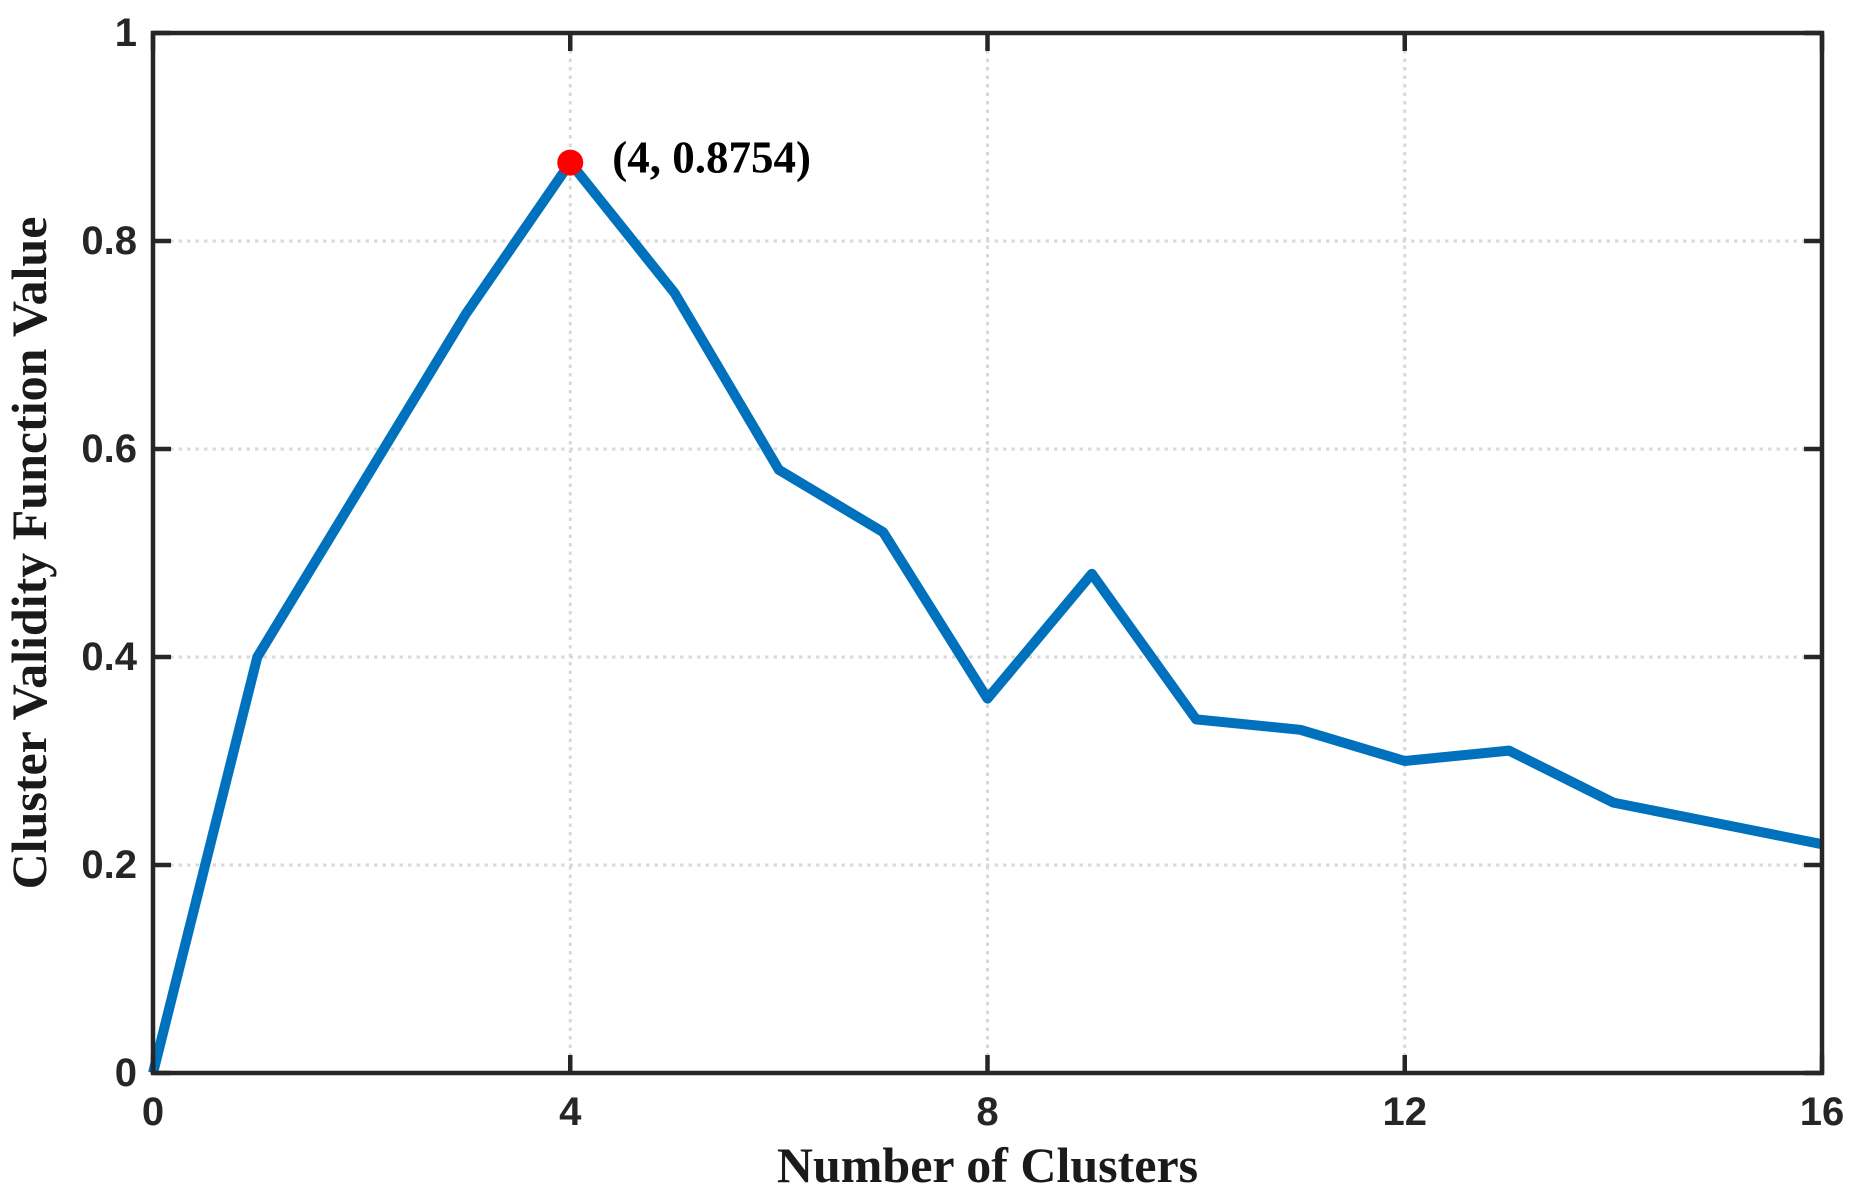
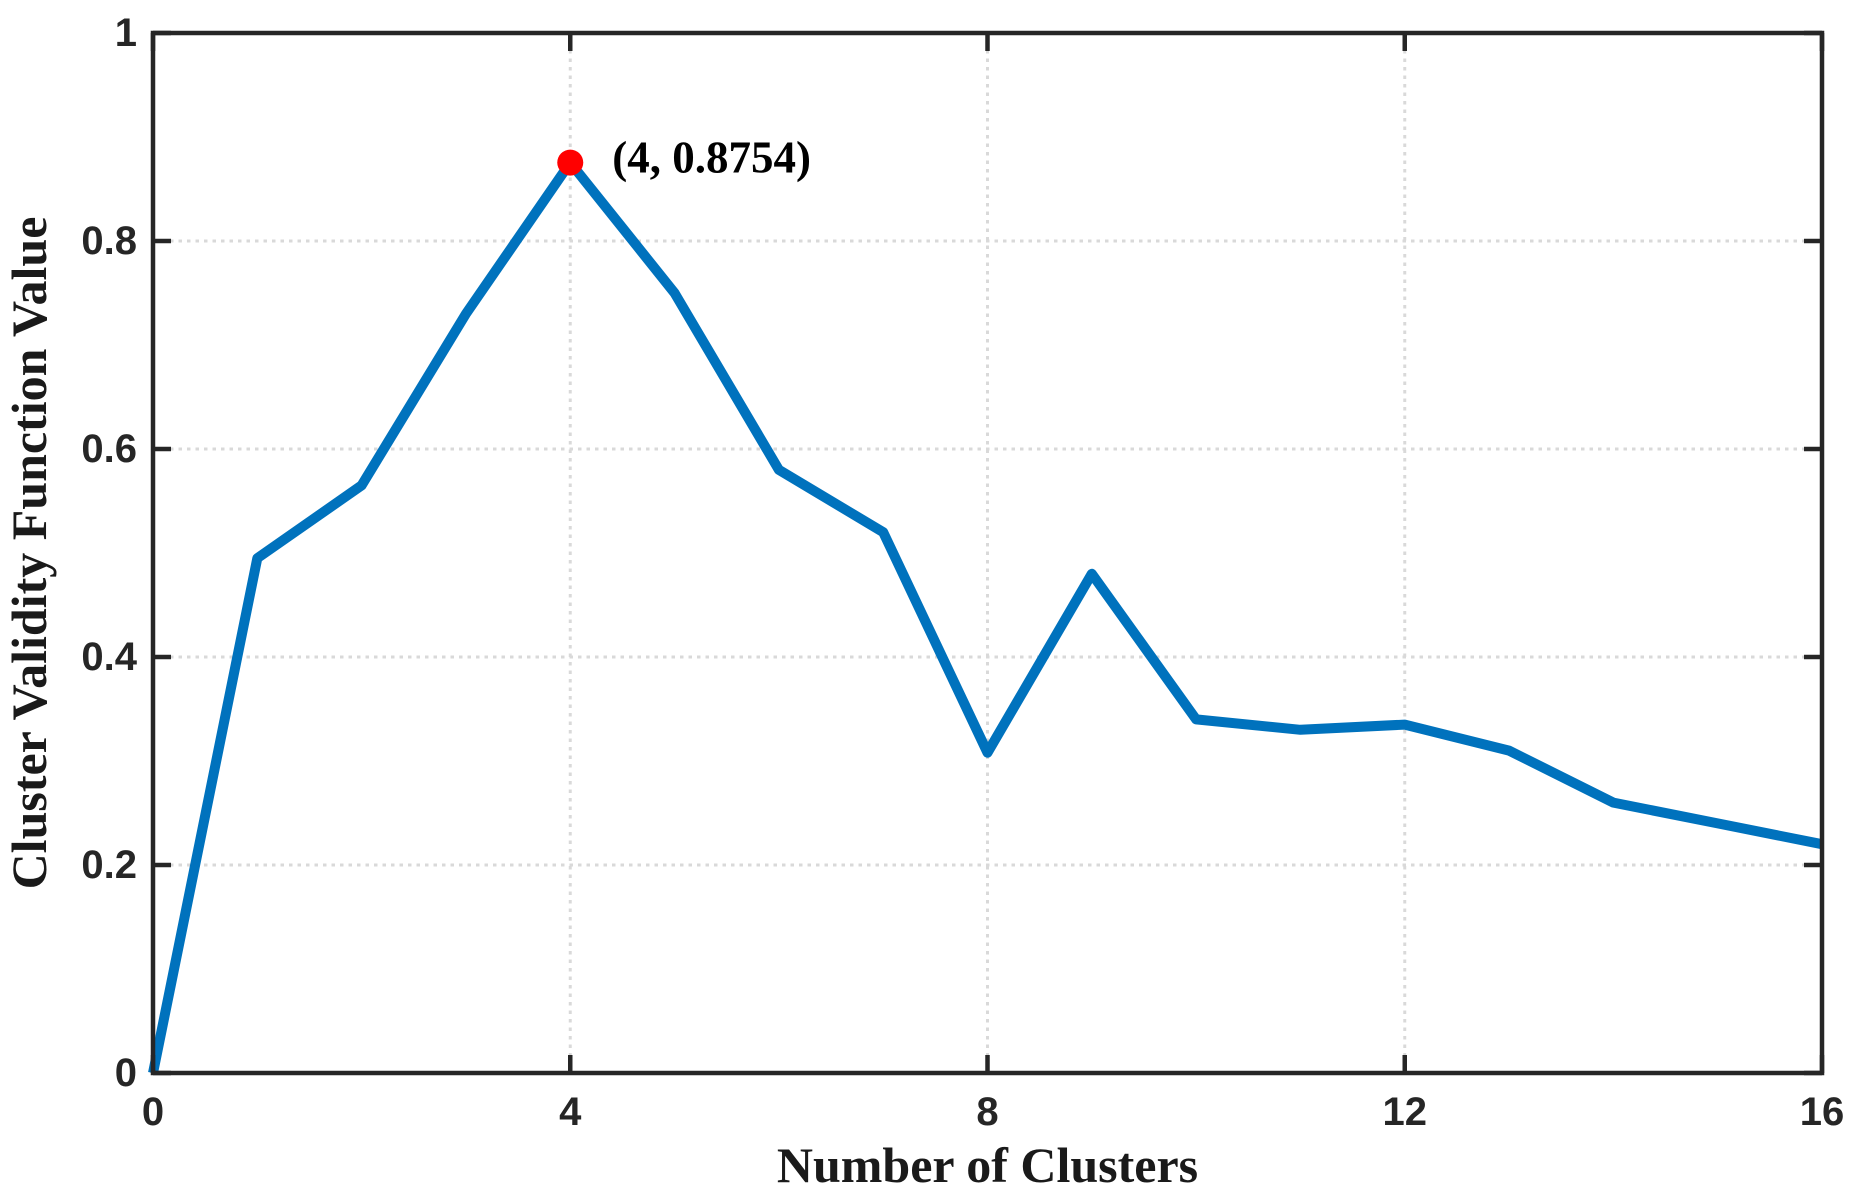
1: 0.400 -> 0.495
8: 0.360 -> 0.308
12: 0.300 -> 0.335
